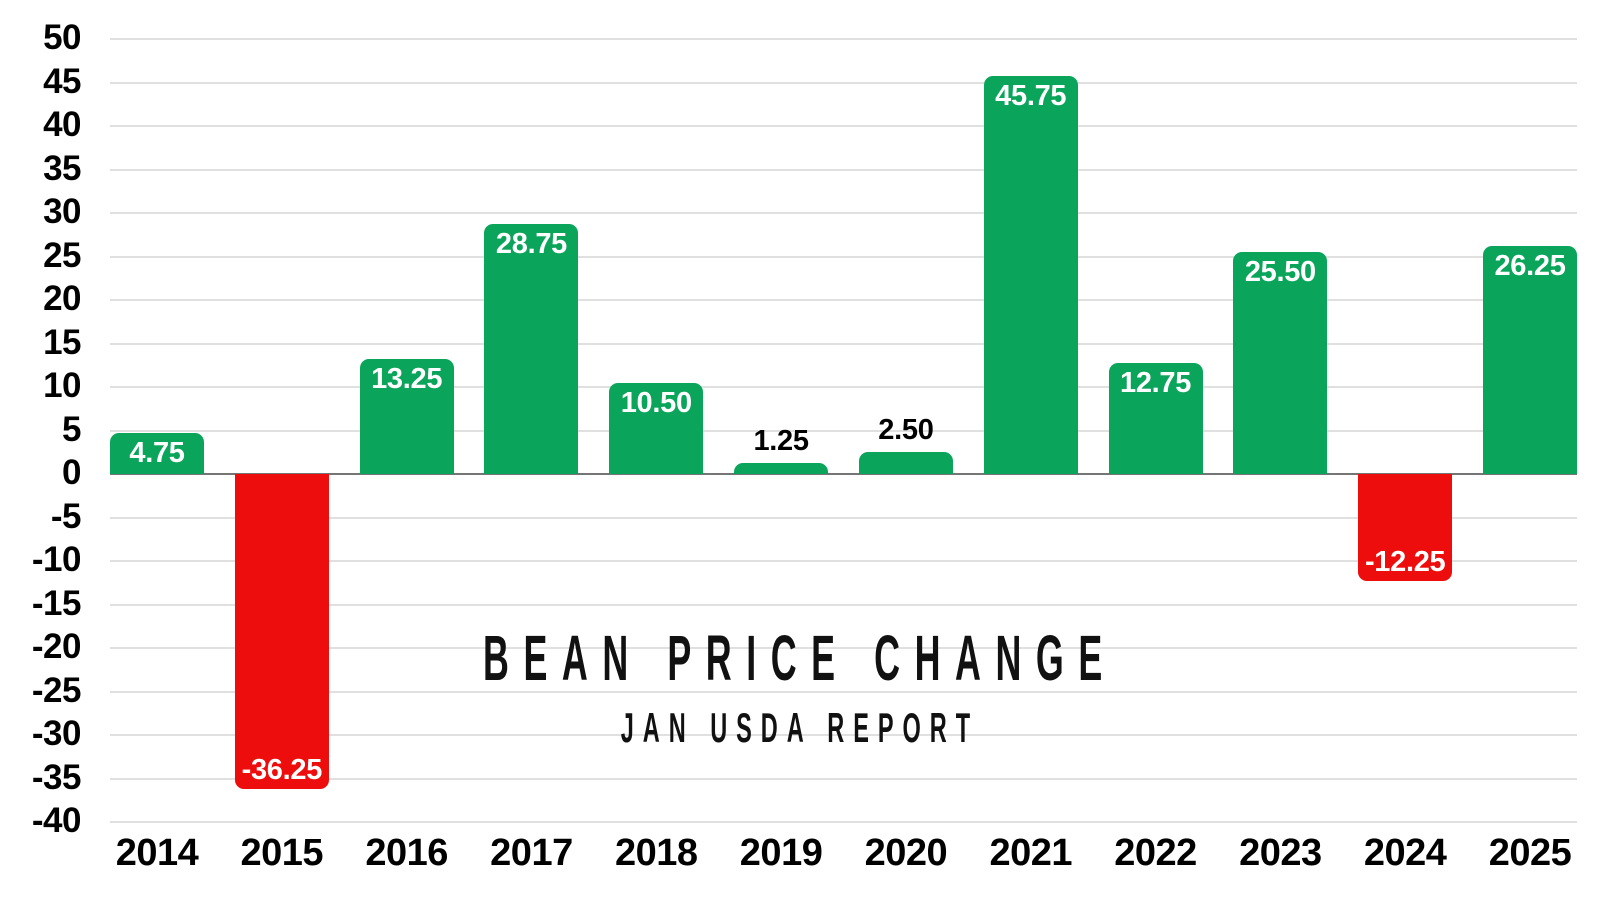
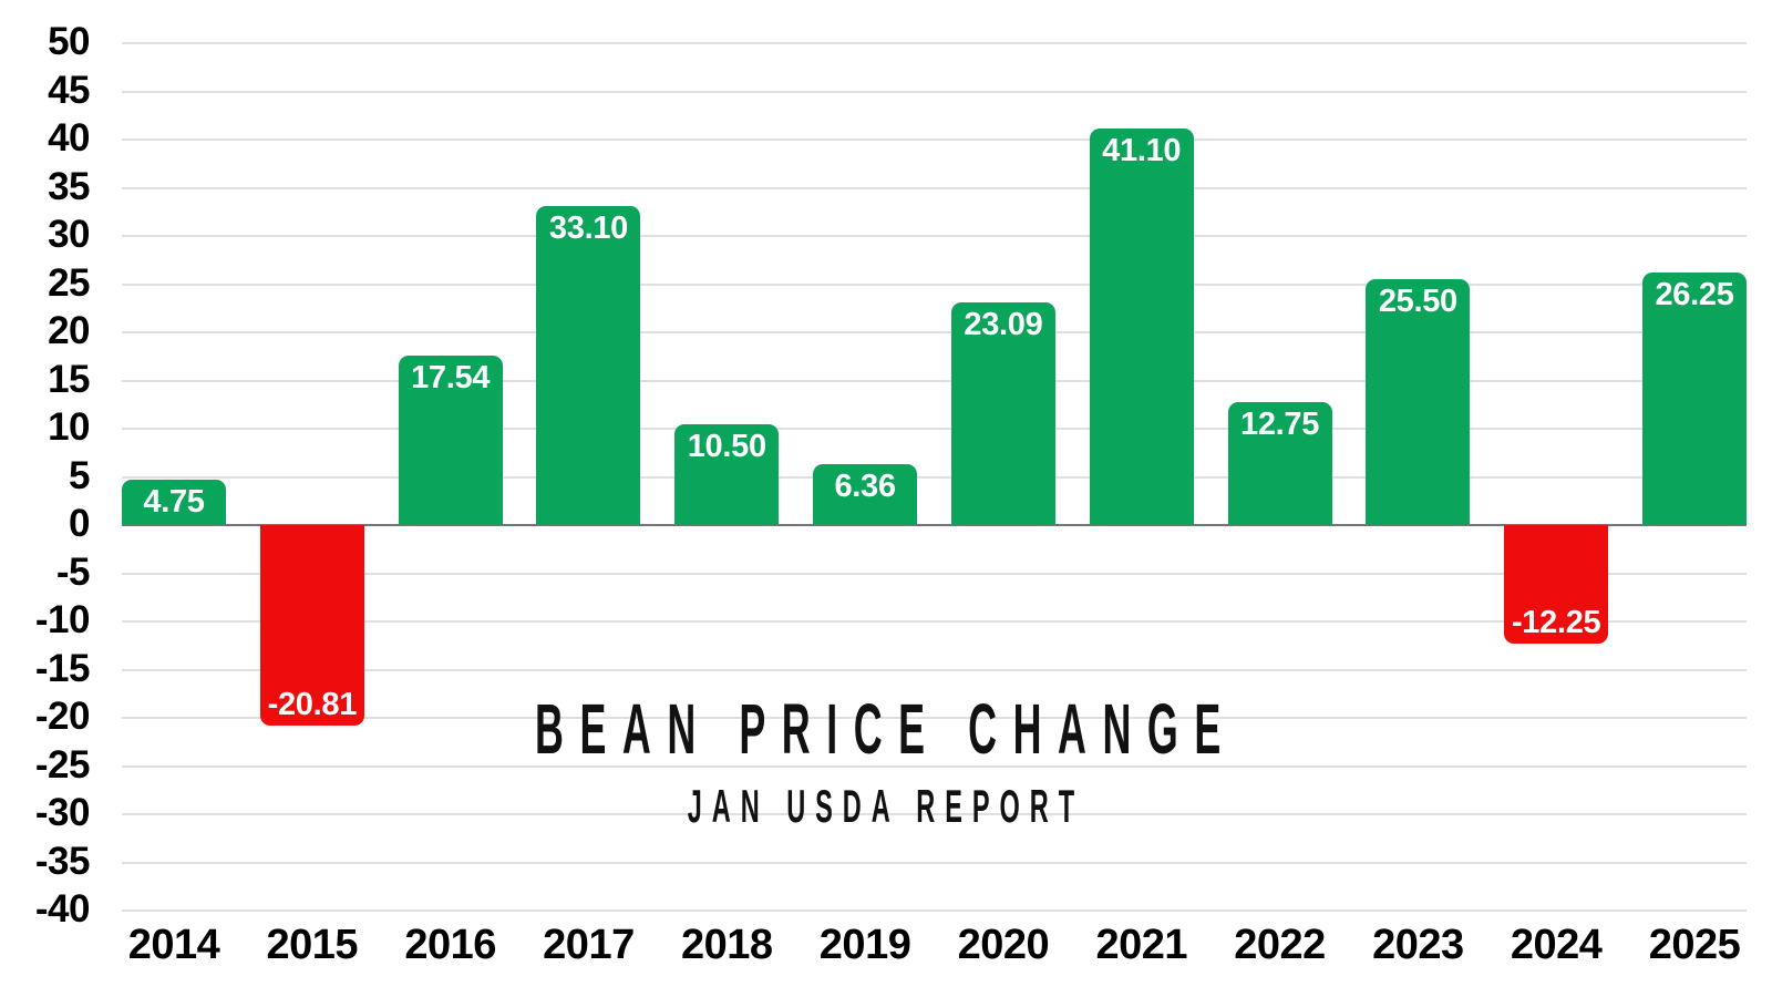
2015: -36.25 -> -20.81
2016: 13.25 -> 17.54
2017: 28.75 -> 33.10
2019: 1.25 -> 6.36
2020: 2.50 -> 23.09
2021: 45.75 -> 41.10
